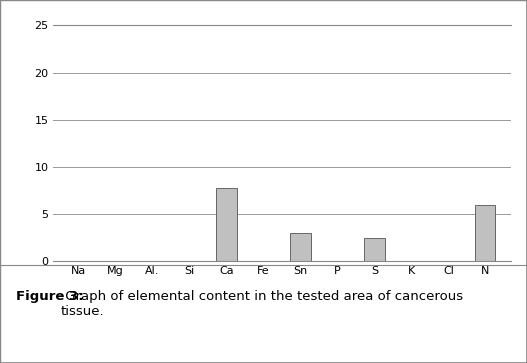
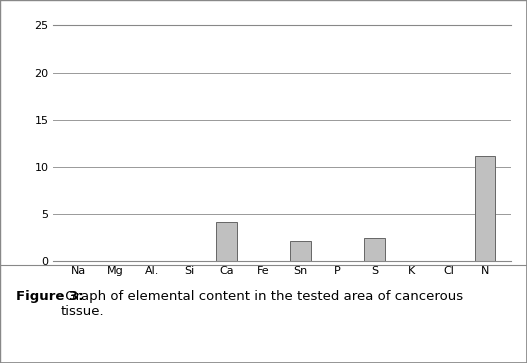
Ca: 7.8 -> 4.2
Sn: 3.0 -> 2.2
N: 6.0 -> 11.2
